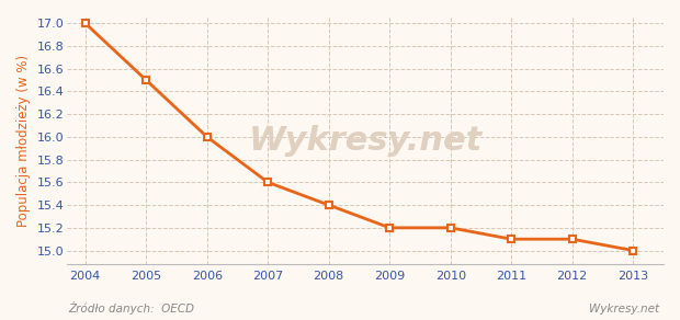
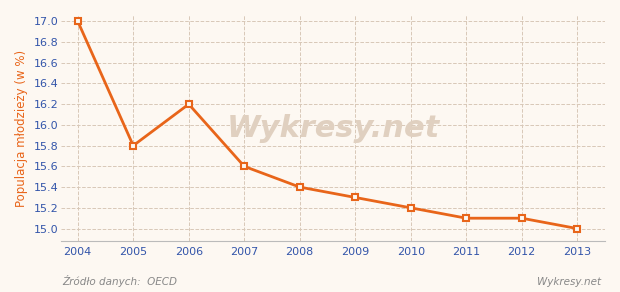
2005: 16.5 -> 15.8
2006: 16.0 -> 16.2
2009: 15.2 -> 15.3
